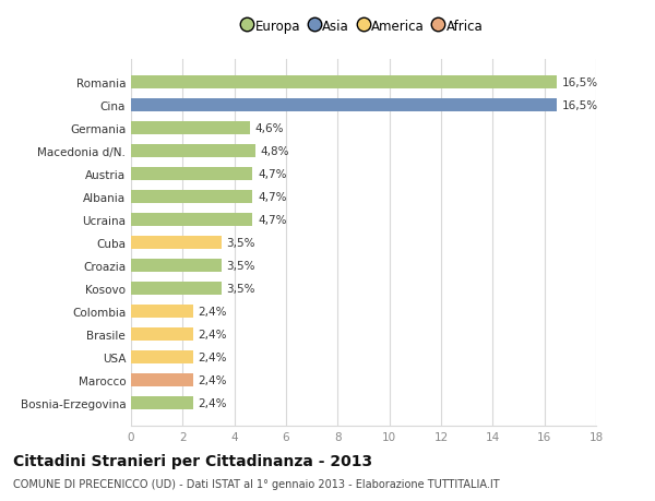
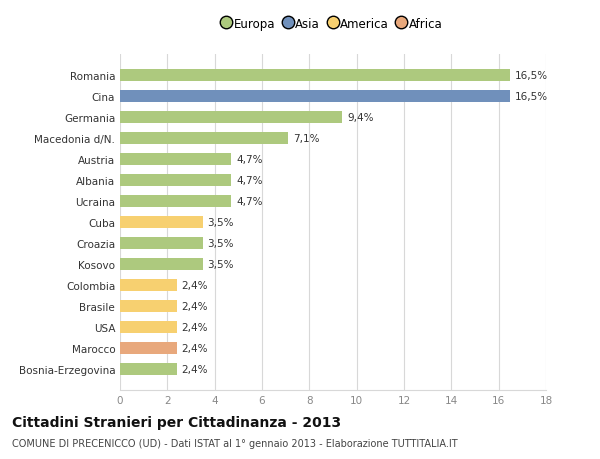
Germania: 4,6% -> 9,4%
Macedonia d/N.: 4,8% -> 7,1%
